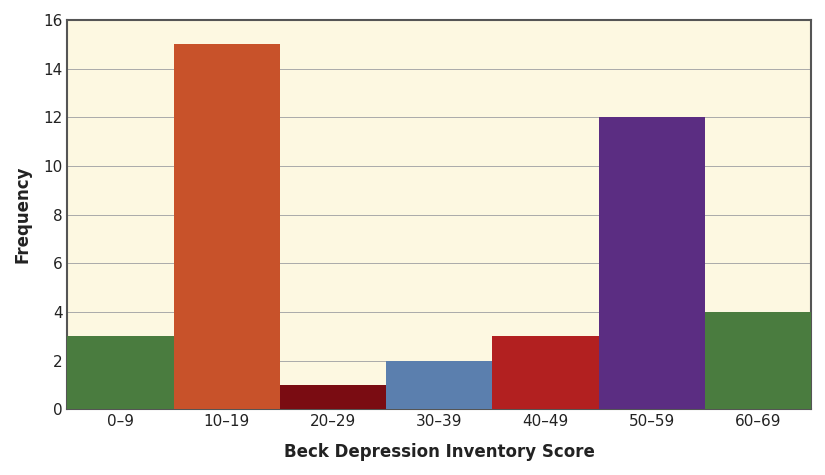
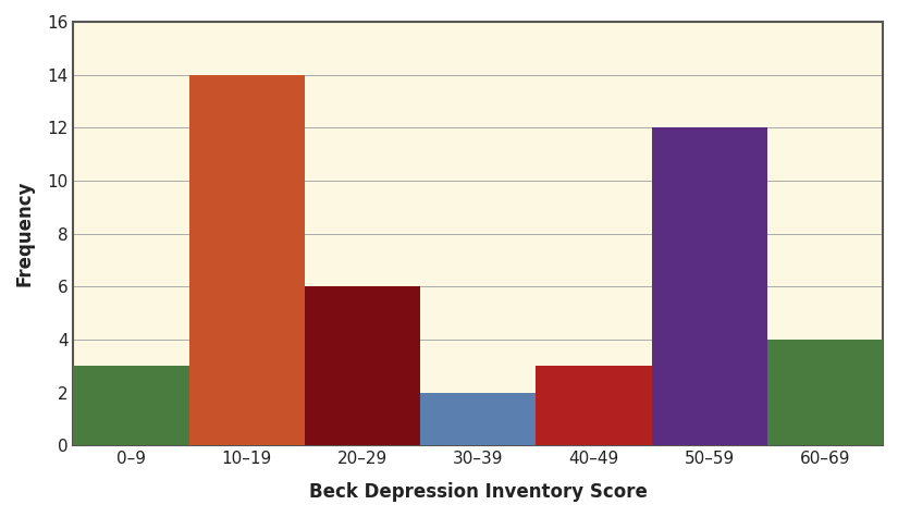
10–19: 15 -> 14
20–29: 1 -> 6
